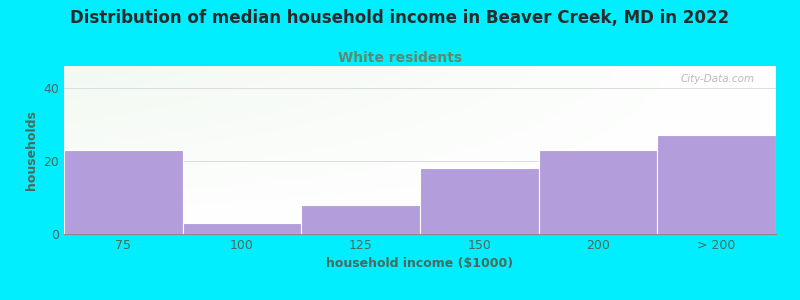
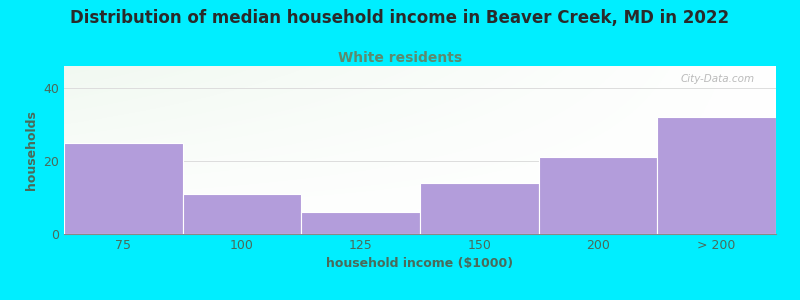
75: 23 -> 25
100: 3 -> 11
125: 8 -> 6
150: 18 -> 14
200: 23 -> 21
> 200: 27 -> 32
